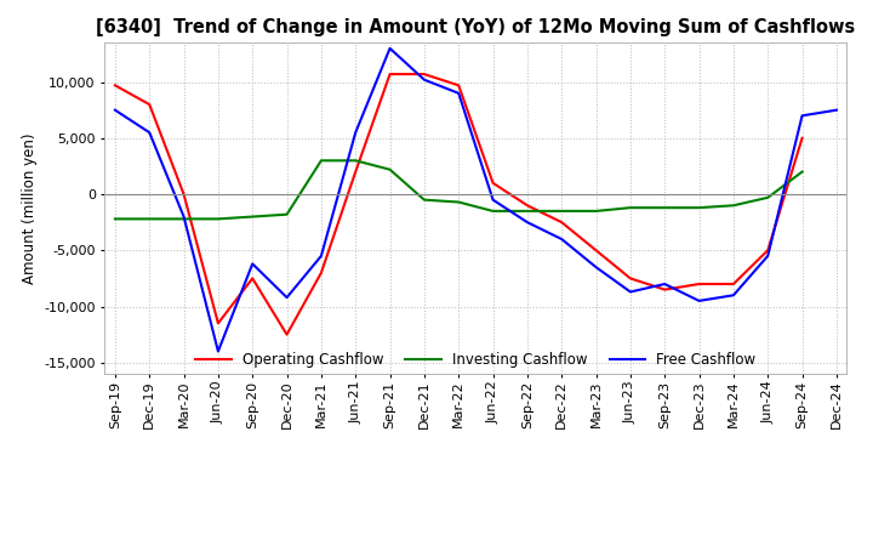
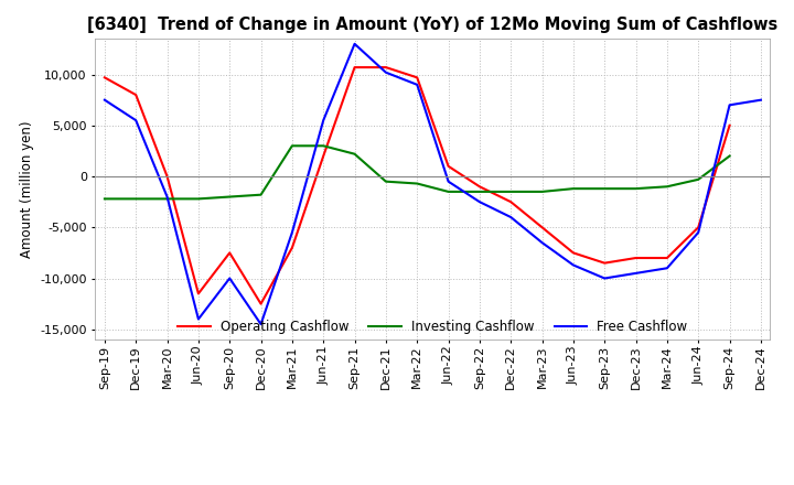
Free Cashflow/Sep-20: -6,200 -> -10,000
Free Cashflow/Dec-20: -9,200 -> -14,500
Free Cashflow/Sep-23: -8,000 -> -10,000
